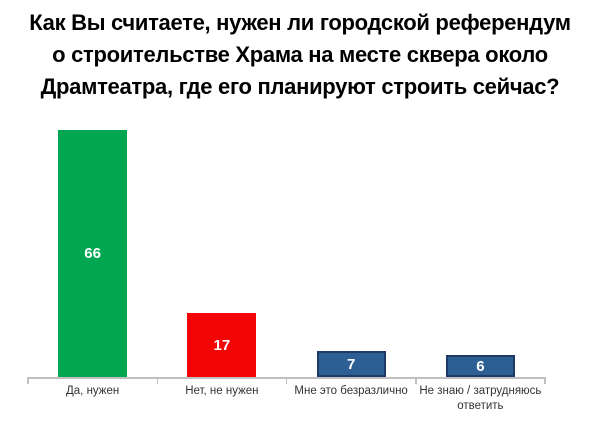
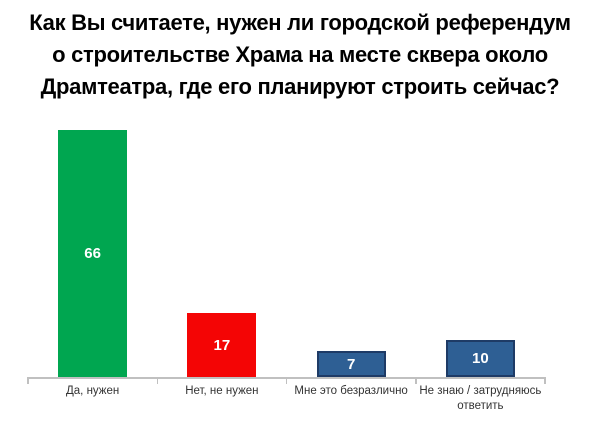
Не знаю / затрудняюсь ответить: 6 -> 10
